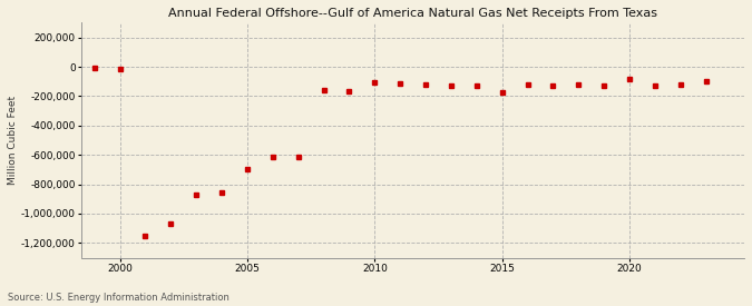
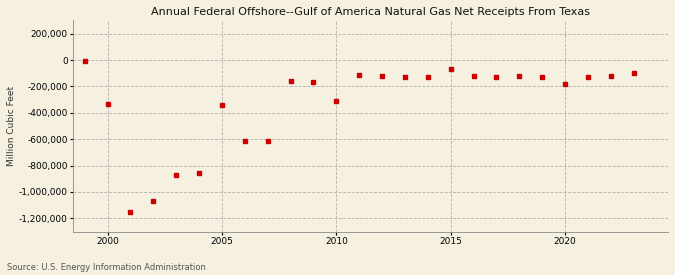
2000: -10,000 -> -330,000
2005: -700,000 -> -340,000
2010: -100,000 -> -310,000
2015: -180,000 -> -70,000
2020: -80,000 -> -180,000
